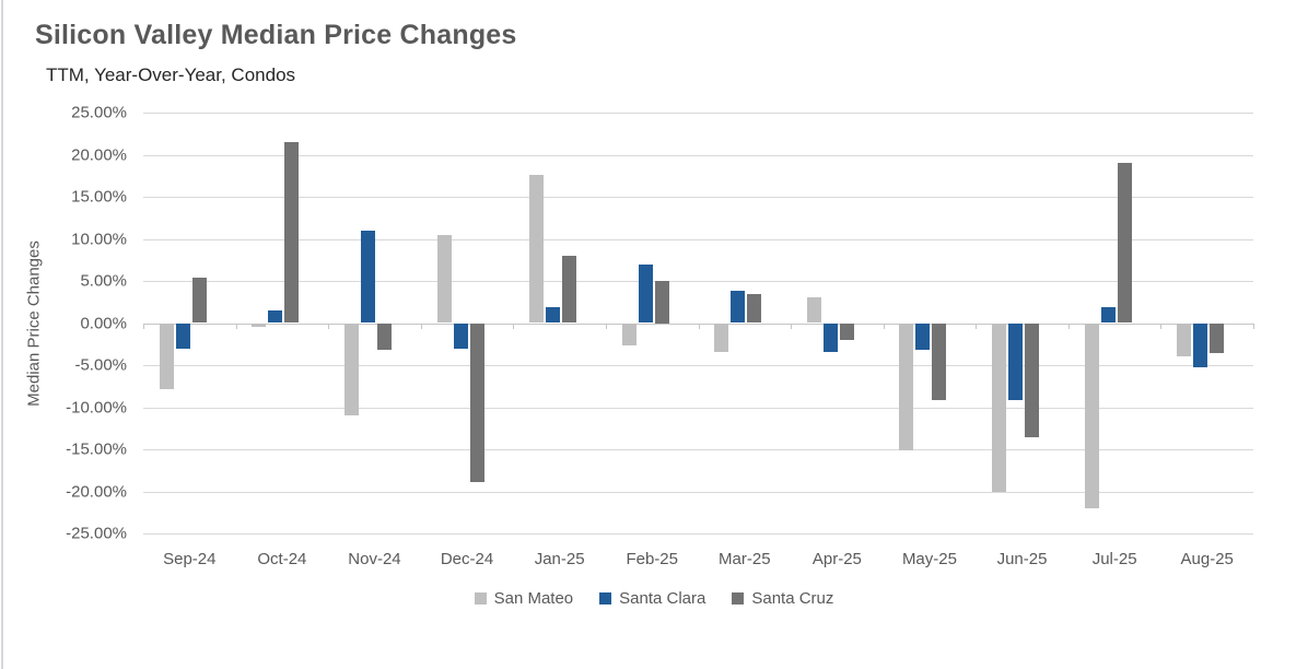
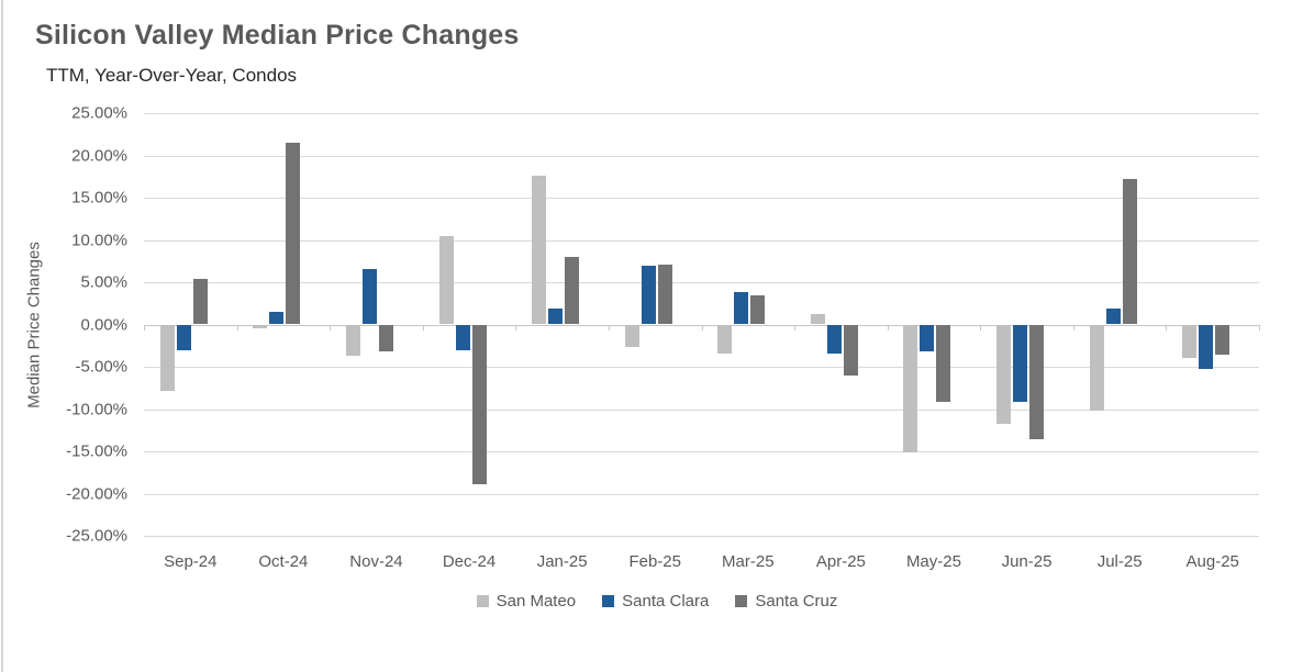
San Mateo/Nov-24: -11% -> -4%
Santa Clara/Nov-24: 11% -> 7%
Santa Cruz/Feb-25: 5% -> 7%
San Mateo/Apr-25: 3% -> 1%
Santa Cruz/Apr-25: -2% -> -6%
San Mateo/Jun-25: -20% -> -12%
San Mateo/Jul-25: -22% -> -10%
Santa Cruz/Jul-25: 19% -> 17%
